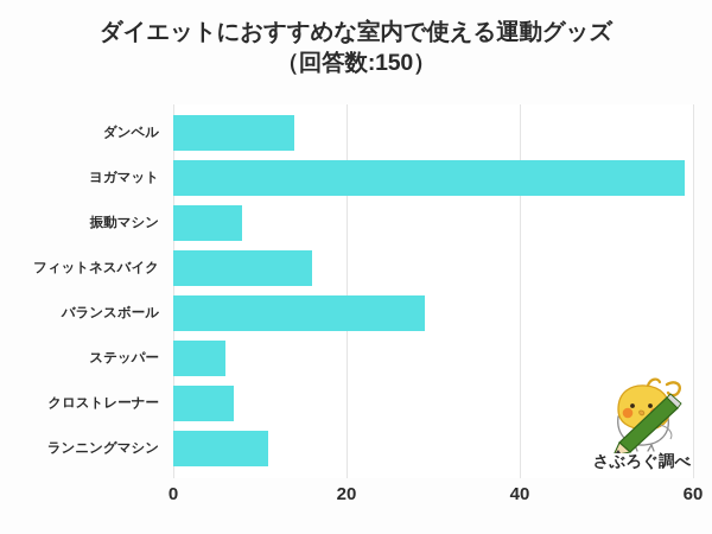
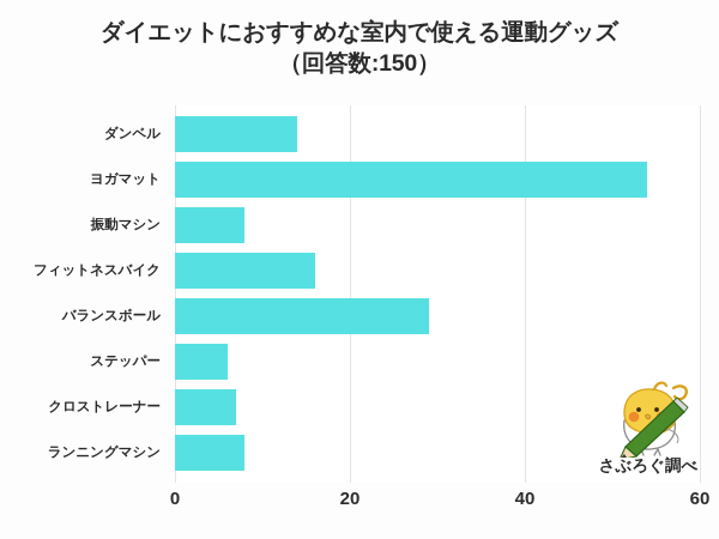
ヨガマット: 59 -> 54
ランニングマシン: 11 -> 8
